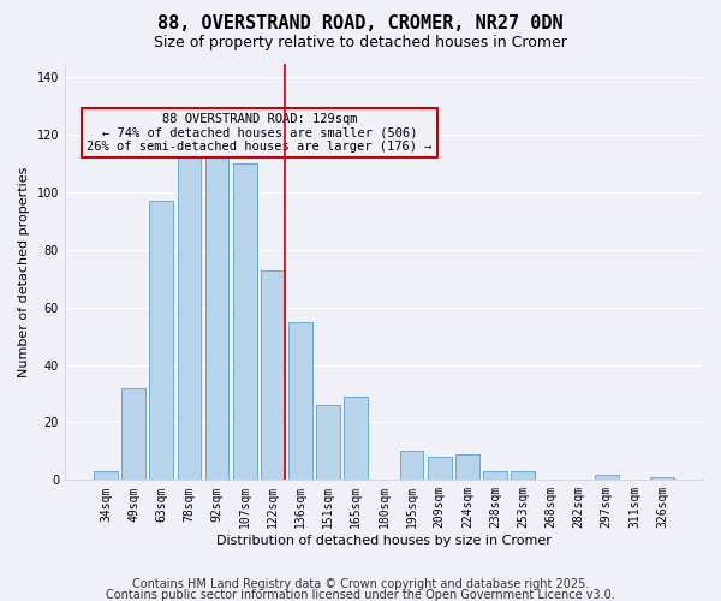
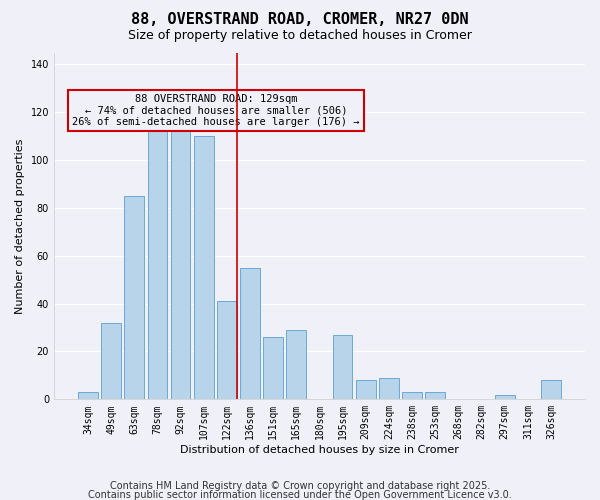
63sqm: 97 -> 85
122sqm: 73 -> 41
195sqm: 10 -> 27
326sqm: 1 -> 8
